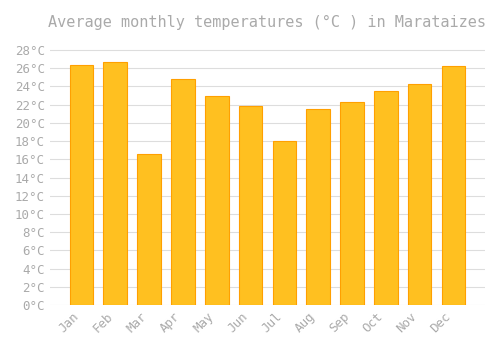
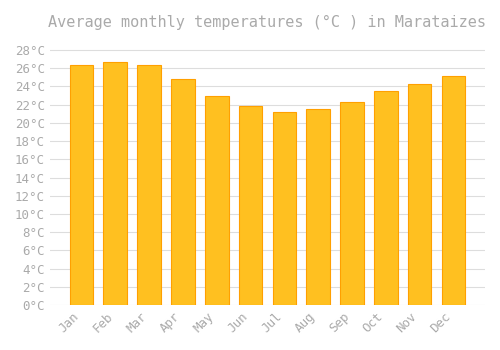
Mar: 16.6°C -> 26.3°C
Jul: 18.0°C -> 21.2°C
Dec: 26.2°C -> 25.2°C
